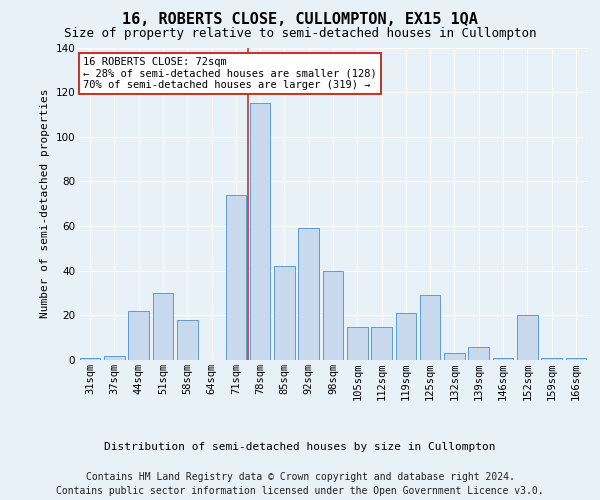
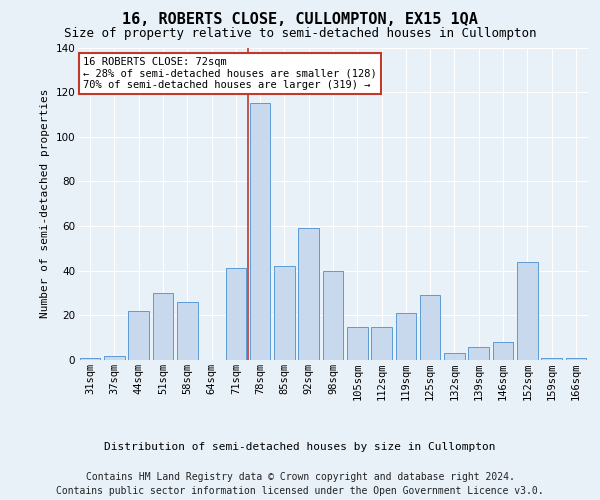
58sqm: 18 -> 26
71sqm: 74 -> 41
146sqm: 1 -> 8
152sqm: 20 -> 44
